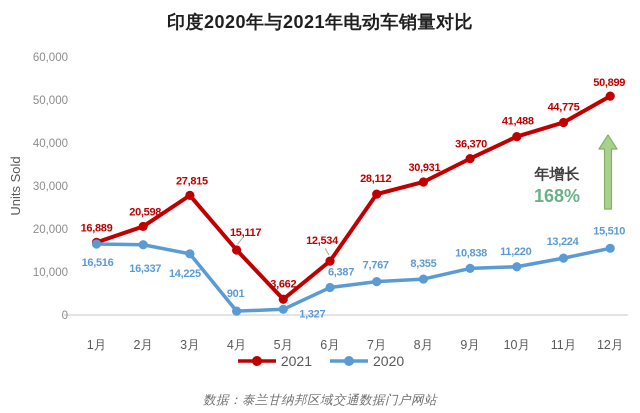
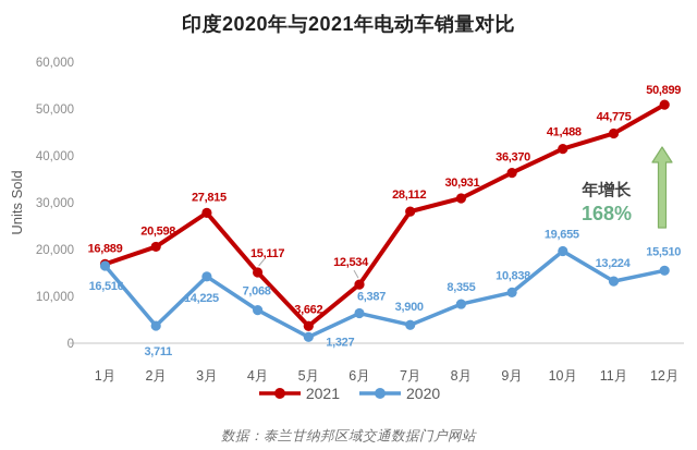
2020/2月: 16,337 -> 3,711
2020/4月: 901 -> 7,068
2020/7月: 7,767 -> 3,900
2020/10月: 11,220 -> 19,655
